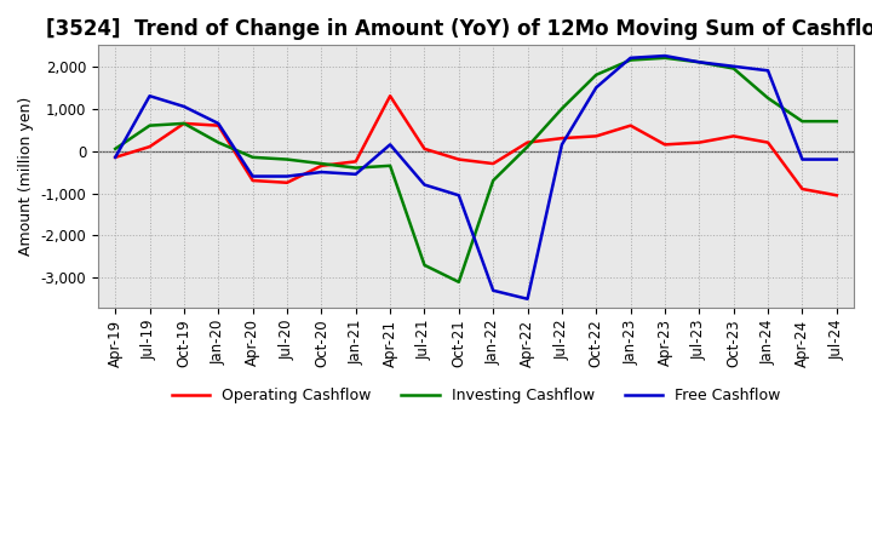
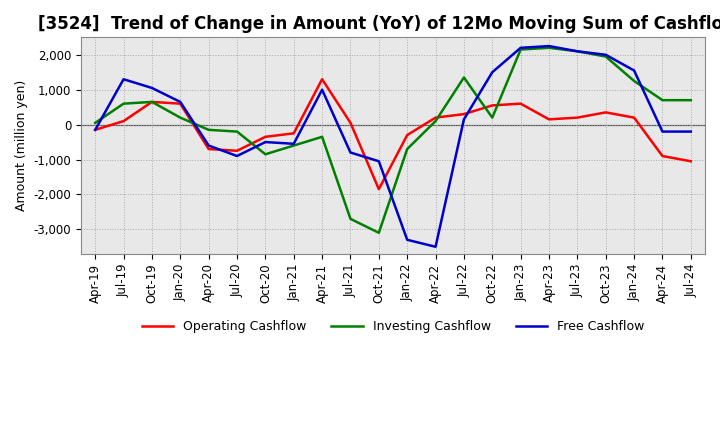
Free Cashflow/Jul-20: -600 -> -900
Investing Cashflow/Oct-20: -300 -> -850
Investing Cashflow/Jan-21: -400 -> -600
Free Cashflow/Apr-21: 150 -> 1,000
Operating Cashflow/Oct-21: -200 -> -1,850
Investing Cashflow/Jul-22: 1,000 -> 1,350
Operating Cashflow/Oct-22: 350 -> 550
Investing Cashflow/Oct-22: 1,800 -> 200
Free Cashflow/Jan-24: 1,900 -> 1,550
